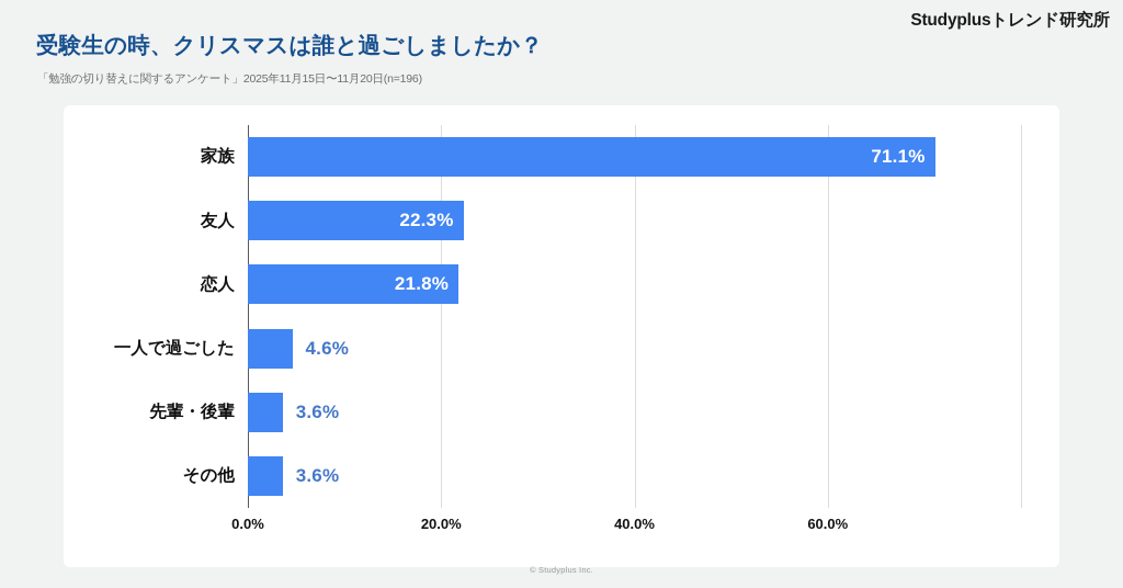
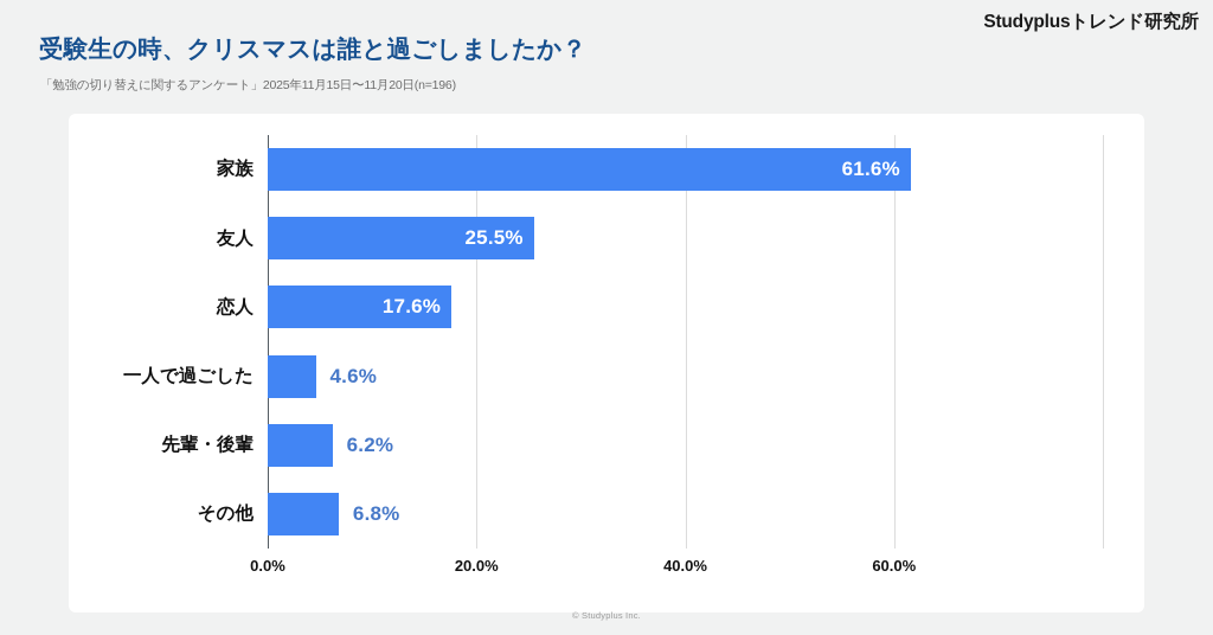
家族: 71.1% -> 61.6%
友人: 22.3% -> 25.5%
恋人: 21.8% -> 17.6%
先輩・後輩: 3.6% -> 6.2%
その他: 3.6% -> 6.8%
